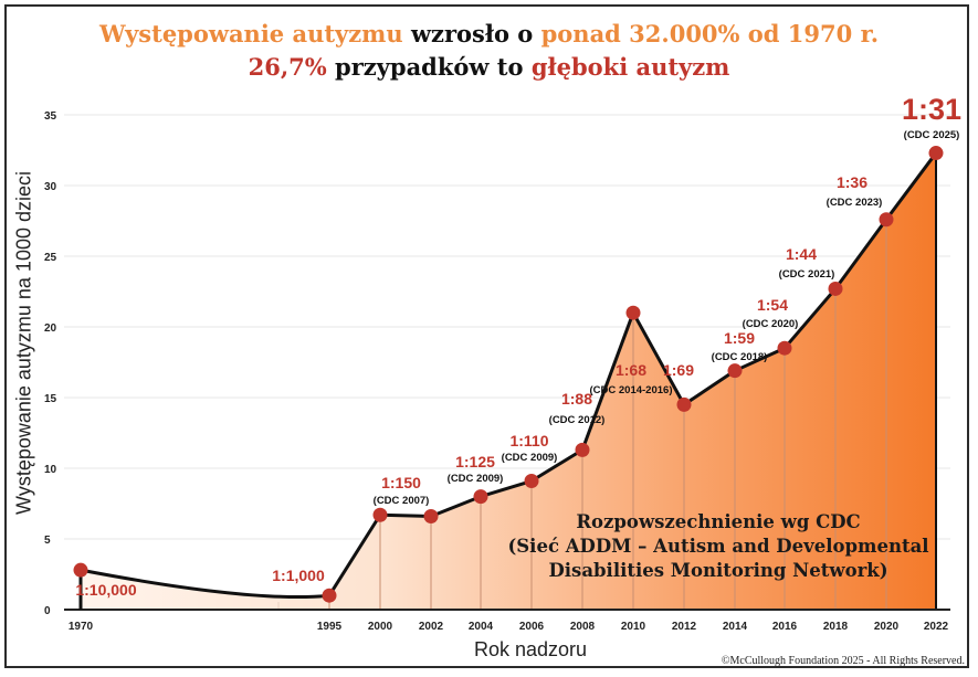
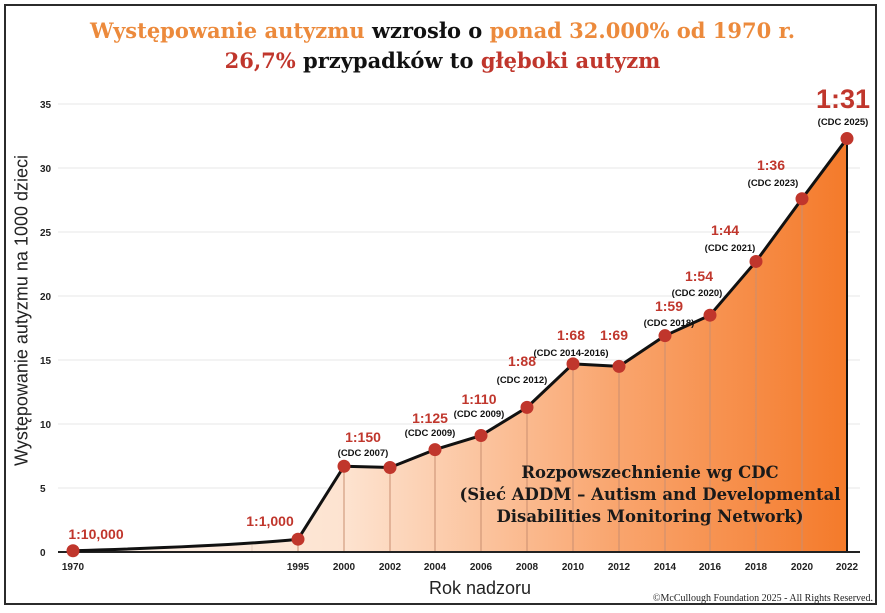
1970: 2.8 -> 0.1
2010: 21.0 -> 14.7
